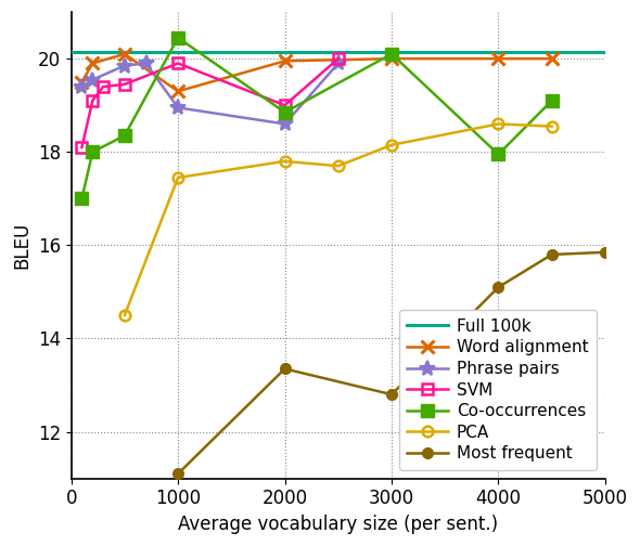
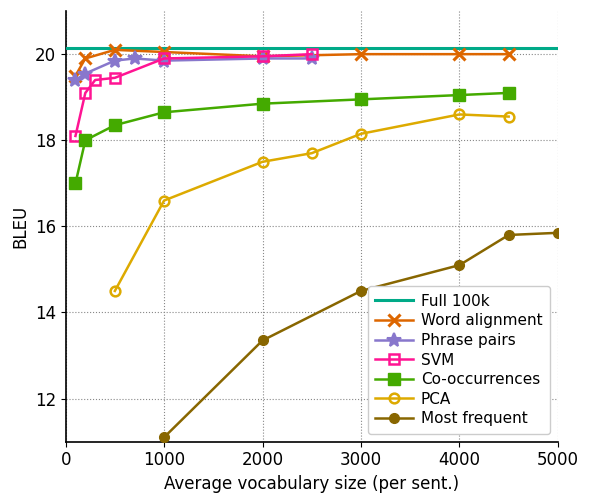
Word alignment/1000: 19.30 -> 20.05
Phrase pairs/1000: 18.95 -> 19.85
Co-occurrences/1000: 20.45 -> 18.65
PCA/1000: 17.45 -> 16.60
Phrase pairs/2000: 18.60 -> 19.90
SVM/2000: 19.00 -> 19.95
PCA/2000: 17.80 -> 17.50
Co-occurrences/3000: 20.10 -> 18.95
Most frequent/3000: 12.80 -> 14.50
Co-occurrences/4000: 17.95 -> 19.05
